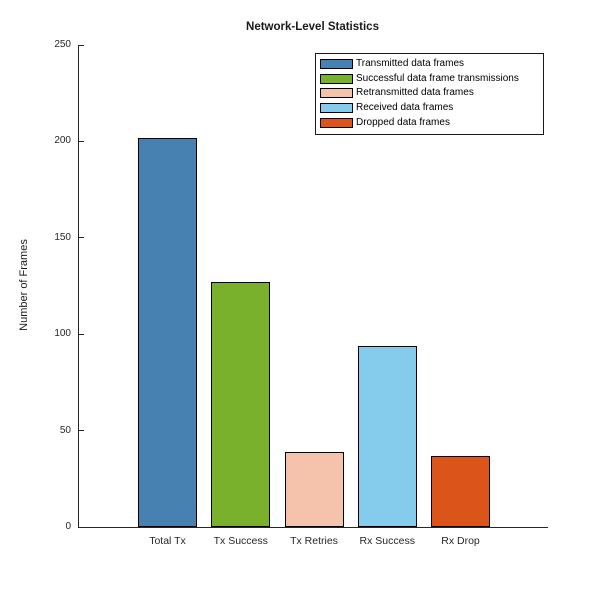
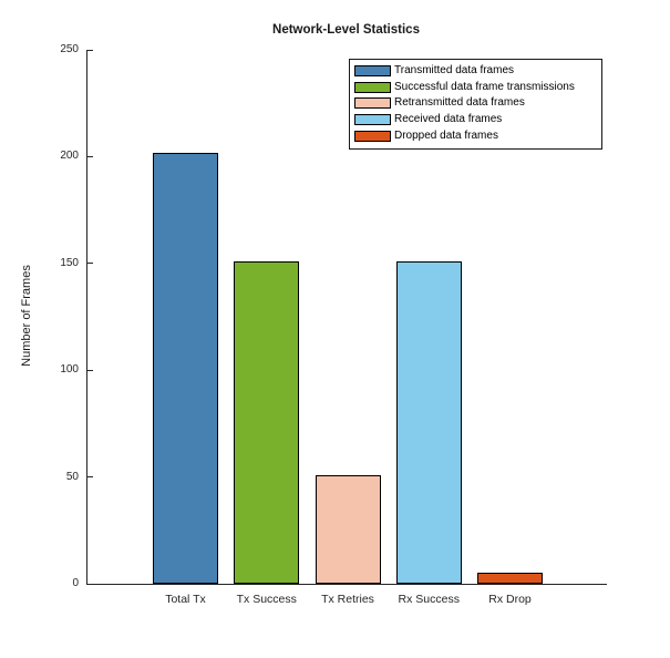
Tx Success: 127 -> 151
Tx Retries: 39 -> 51
Rx Success: 94 -> 151
Rx Drop: 37 -> 5
